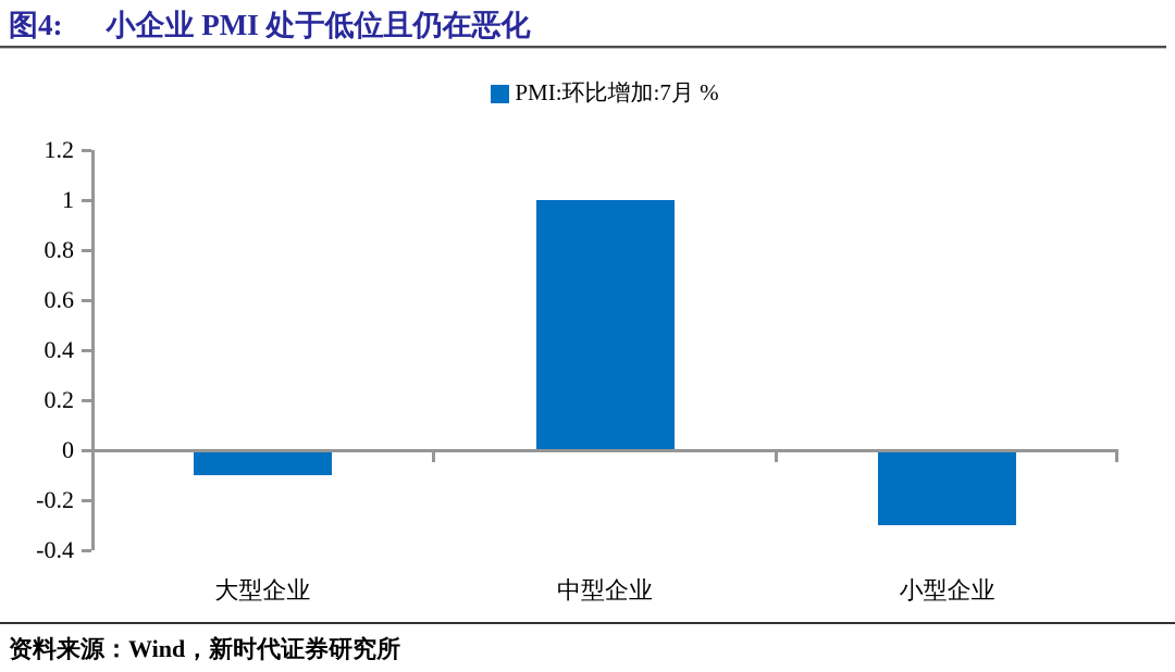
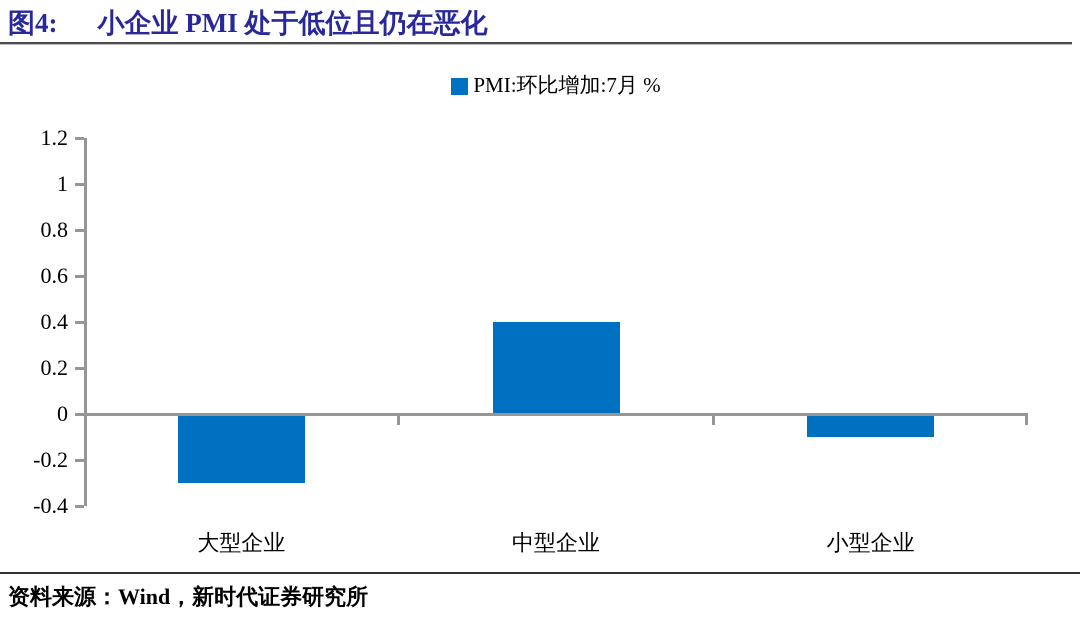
大型企业: -0.1 -> -0.3
中型企业: 1.0 -> 0.4
小型企业: -0.3 -> -0.1
